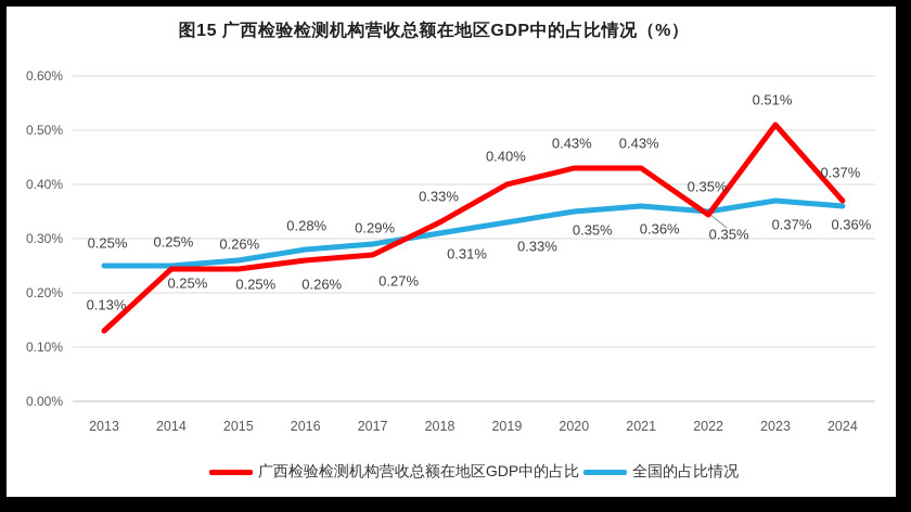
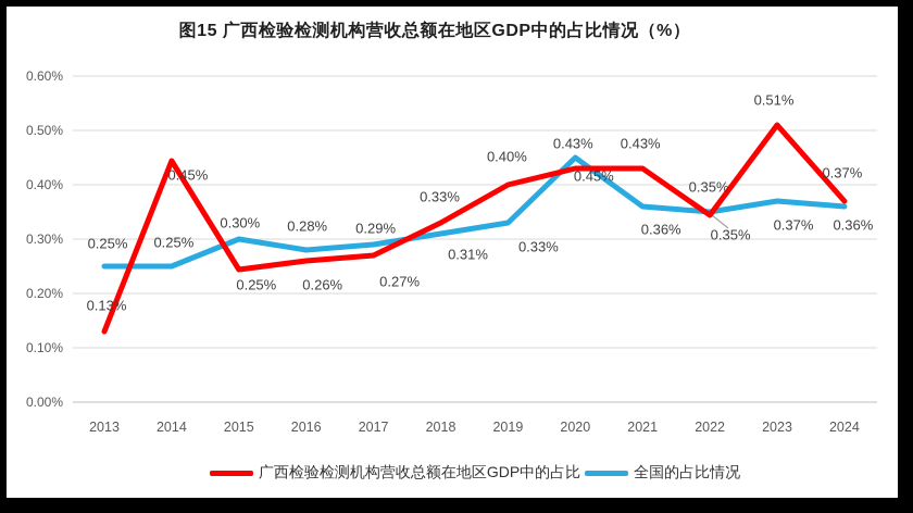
广西检验检测机构营收总额在地区GDP中的占比/2014: 0.25% -> 0.45%
全国的占比情况/2015: 0.26% -> 0.30%
全国的占比情况/2020: 0.35% -> 0.45%
